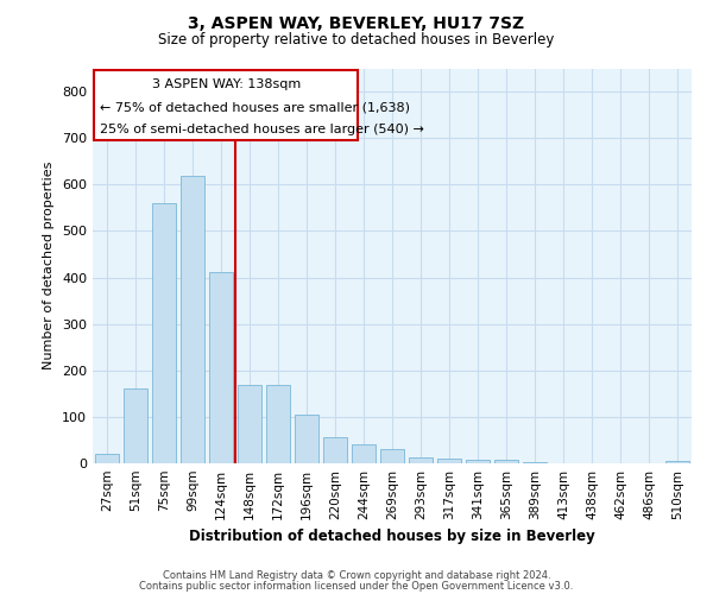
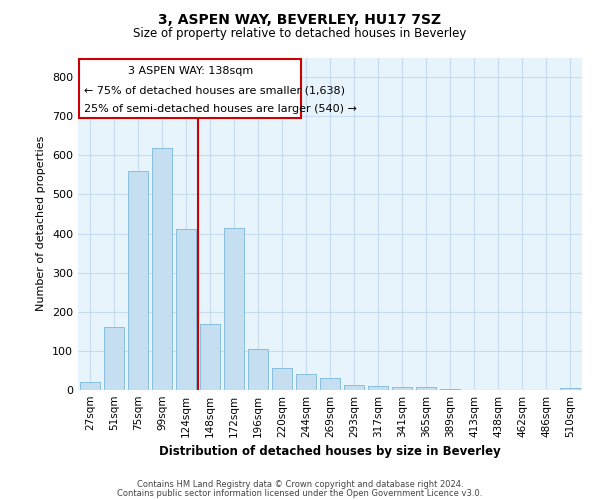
172sqm: 170 -> 415
